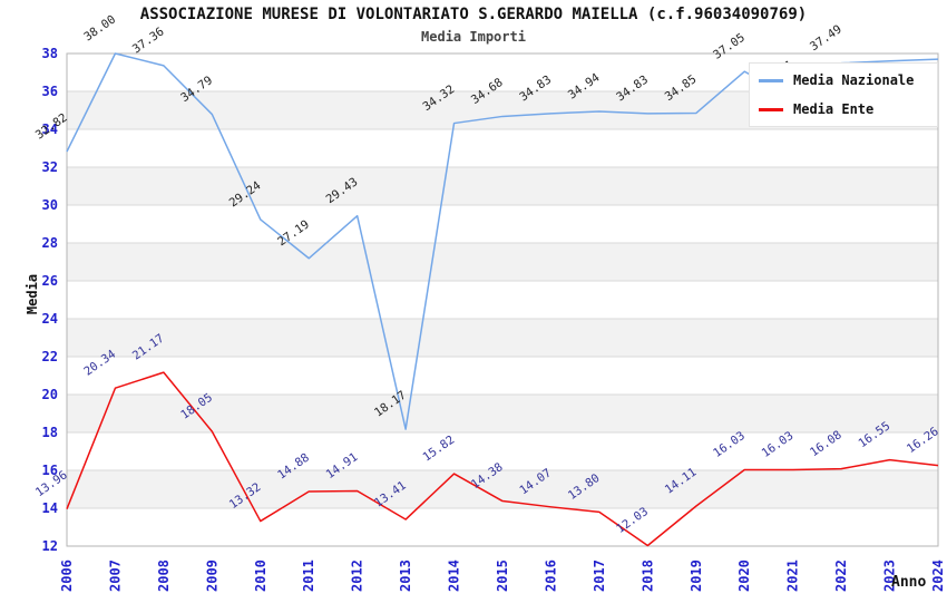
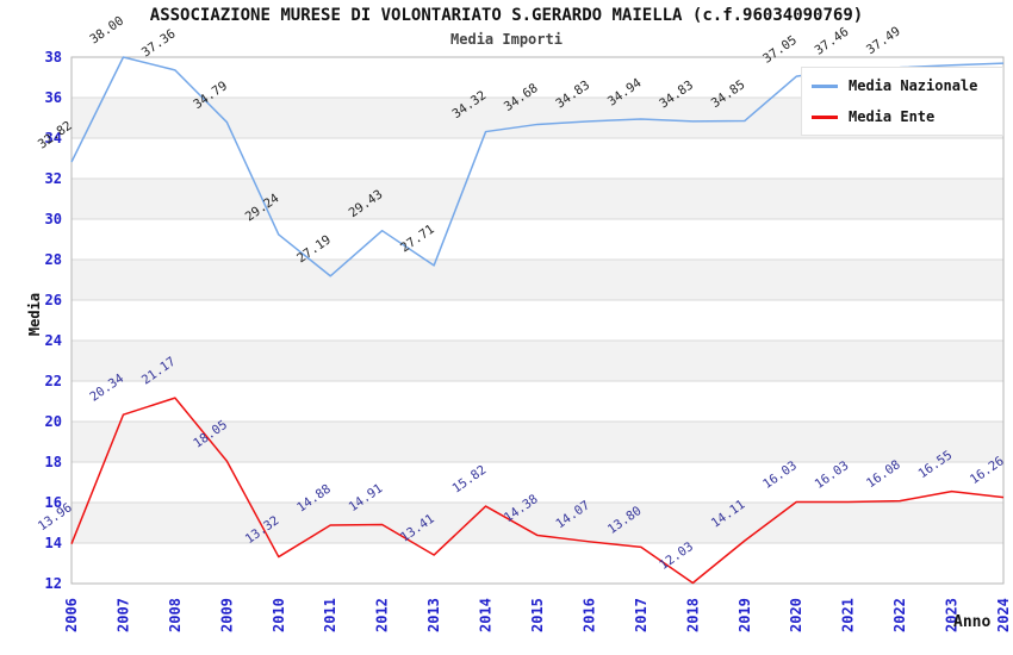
Media Nazionale/2013: 18.17 -> 27.71
Media Nazionale/2021: 35.61 -> 37.46
